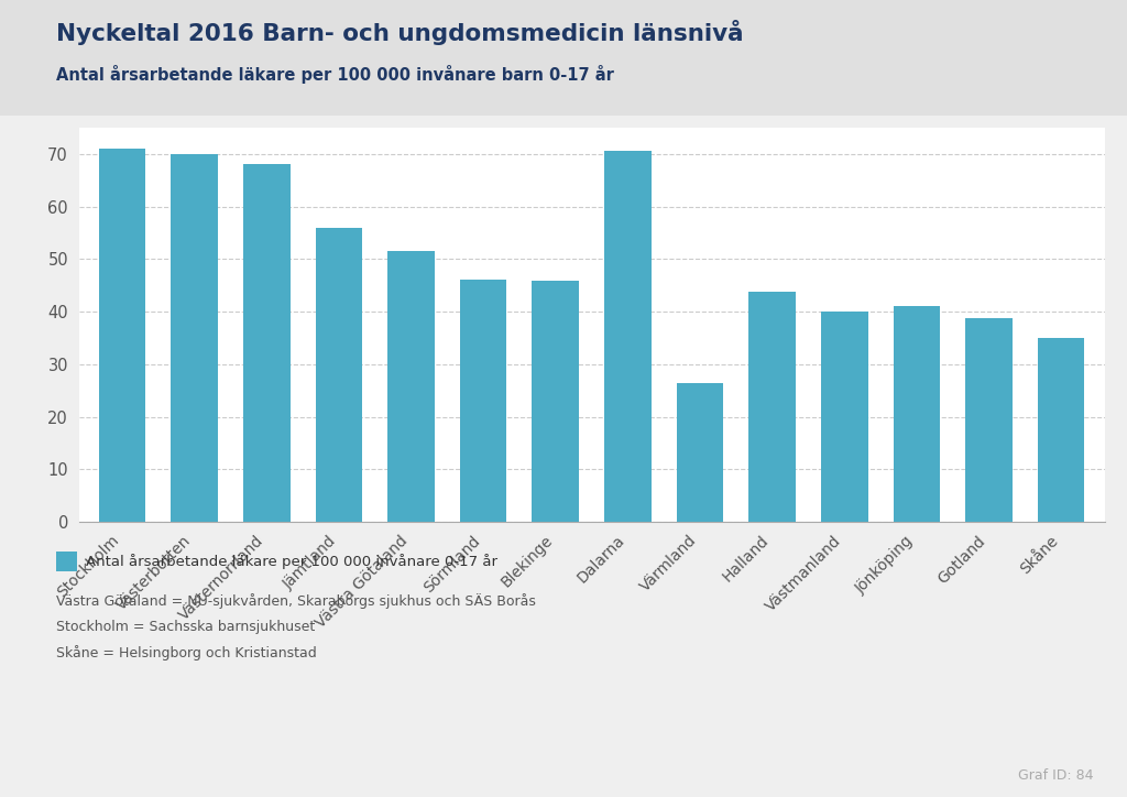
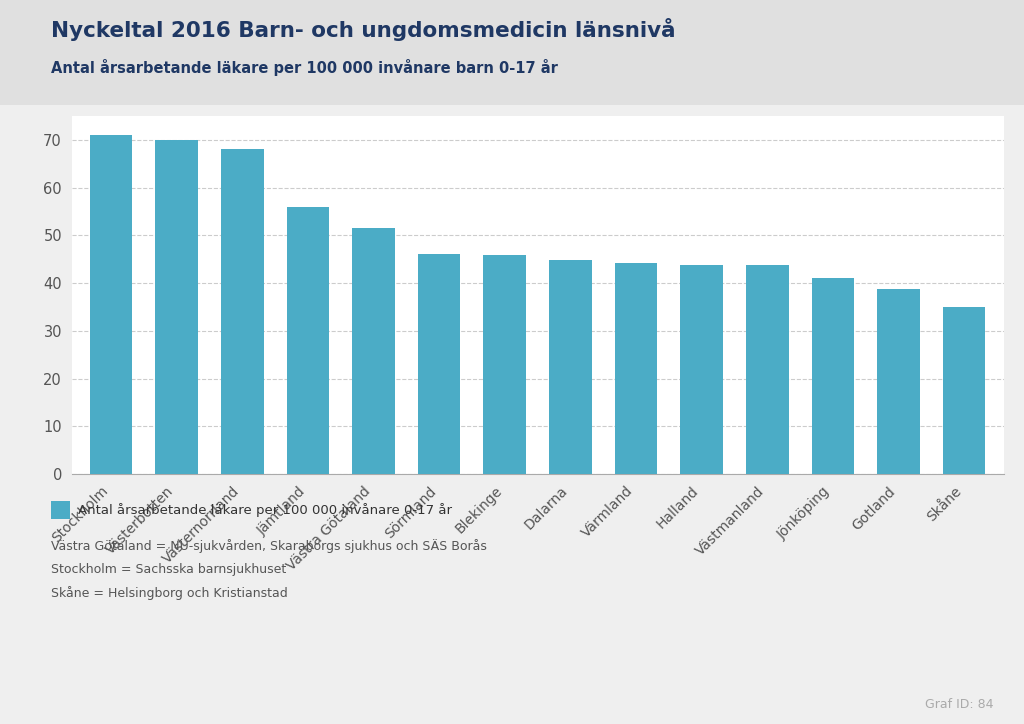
Dalarna: 70.5 -> 44.8
Värmland: 26.5 -> 44.2
Västmanland: 40.0 -> 43.8
